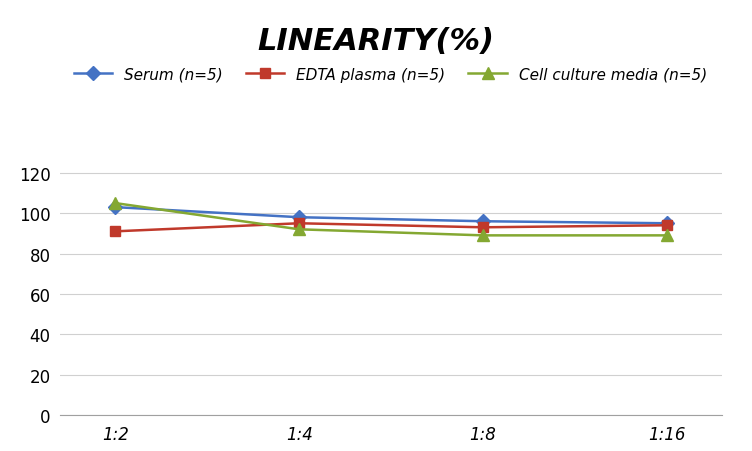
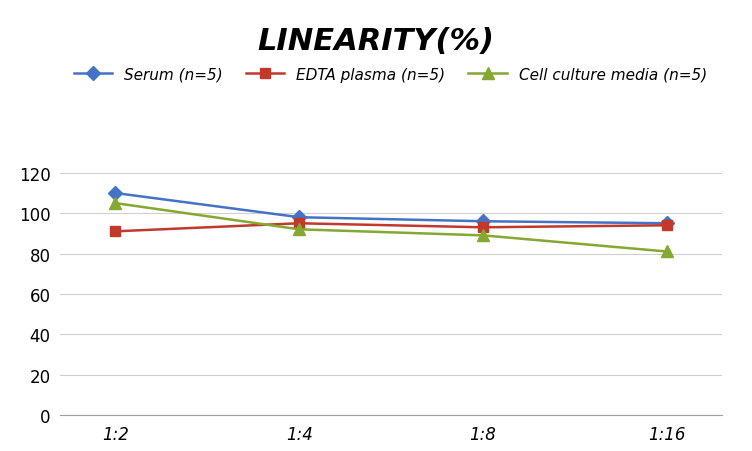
Serum (n=5)/1:2: 103 -> 110
Cell culture media (n=5)/1:16: 89 -> 81
